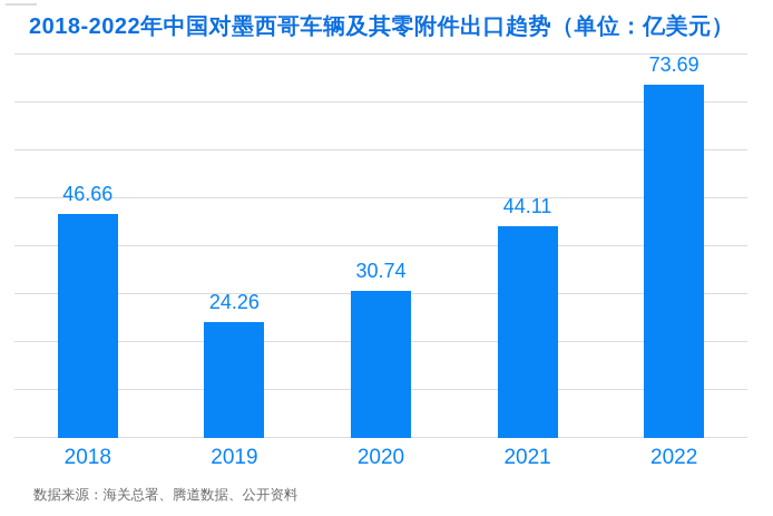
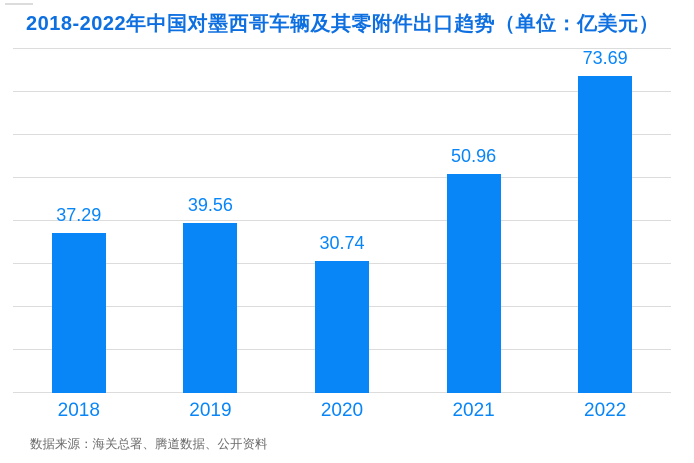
2018: 46.66 -> 37.29
2019: 24.26 -> 39.56
2021: 44.11 -> 50.96
